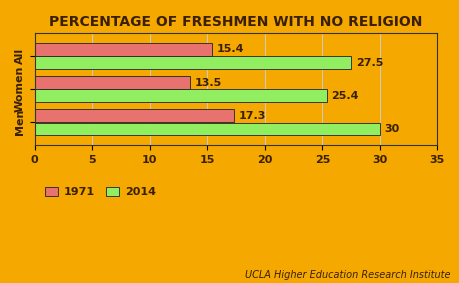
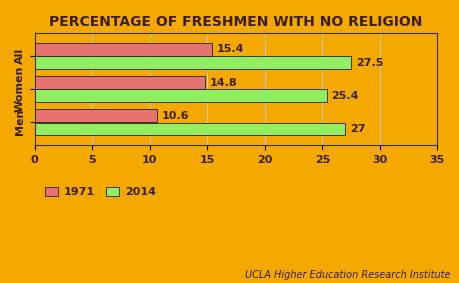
1971/Women: 13.5 -> 14.8
1971/Men: 17.3 -> 10.6
2014/Men: 30 -> 27
